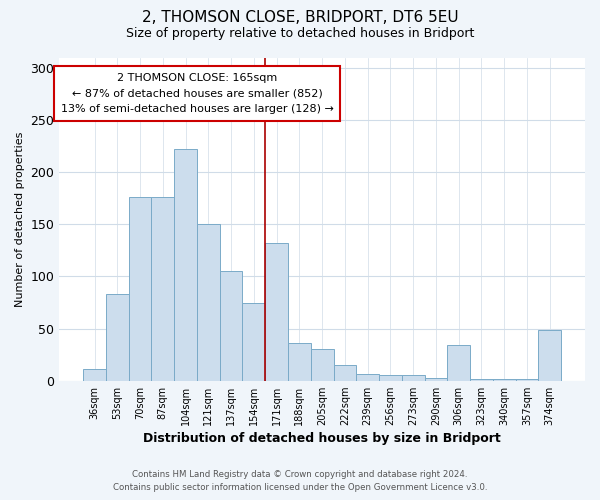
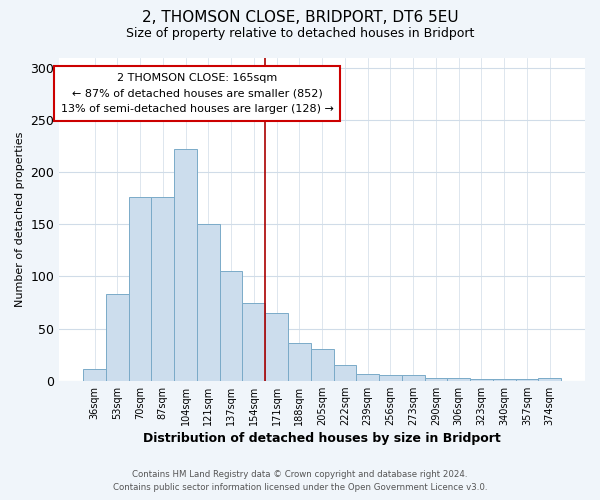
171sqm: 132 -> 65
306sqm: 34 -> 3
374sqm: 49 -> 3
